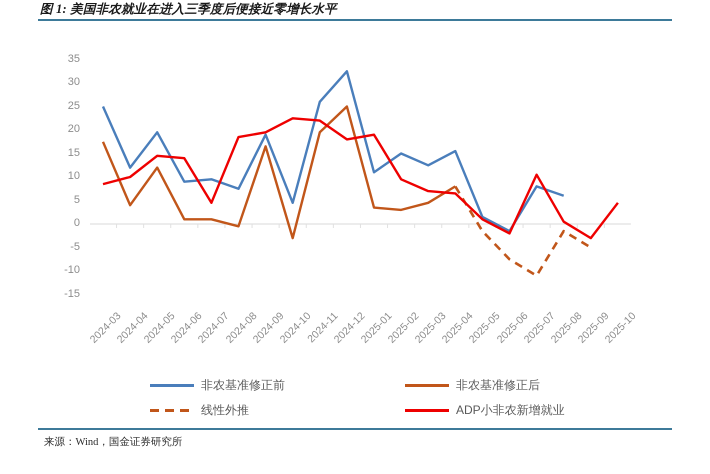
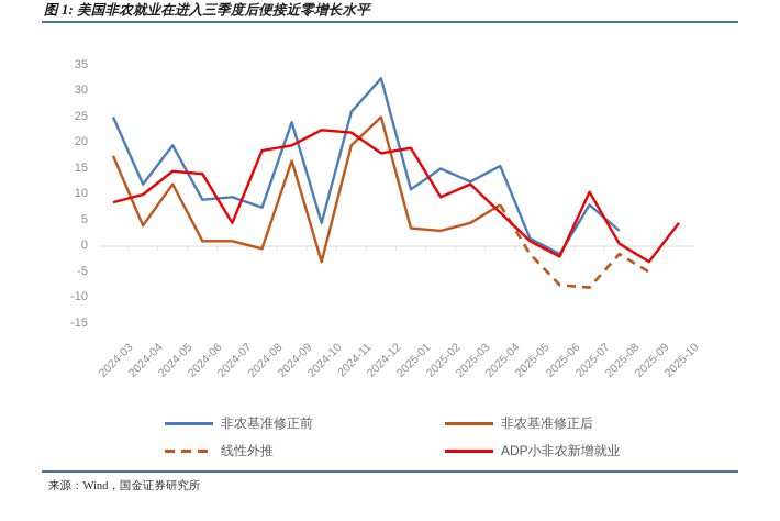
非农基准修正前/2024-09: 19 -> 24
ADP小非农新增就业/2025-03: 7 -> 12
线性外推/2025-07: -11 -> -8
非农基准修正前/2025-08: 6 -> 3
